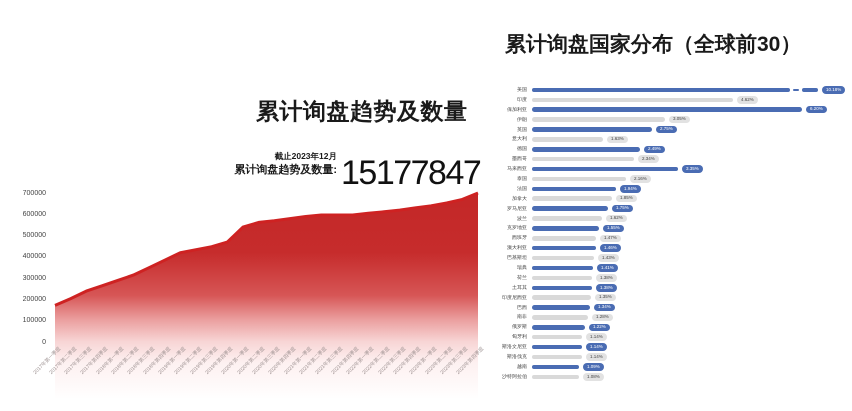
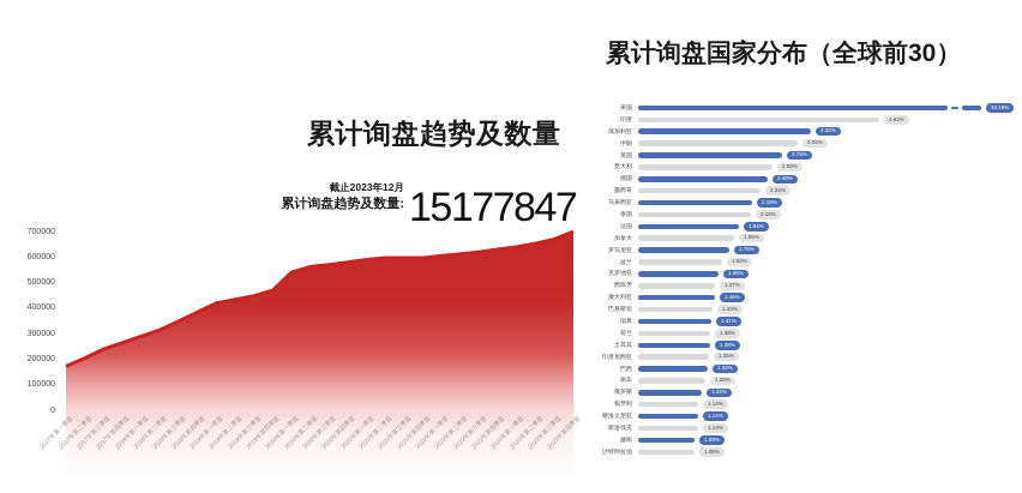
累计询盘国家分布（全球前30）/保加利亚: 6.20% -> 3.32%
累计询盘国家分布（全球前30）/意大利: 1.63% -> 2.58%
累计询盘国家分布（全球前30）/马来西亚: 3.35% -> 2.18%
